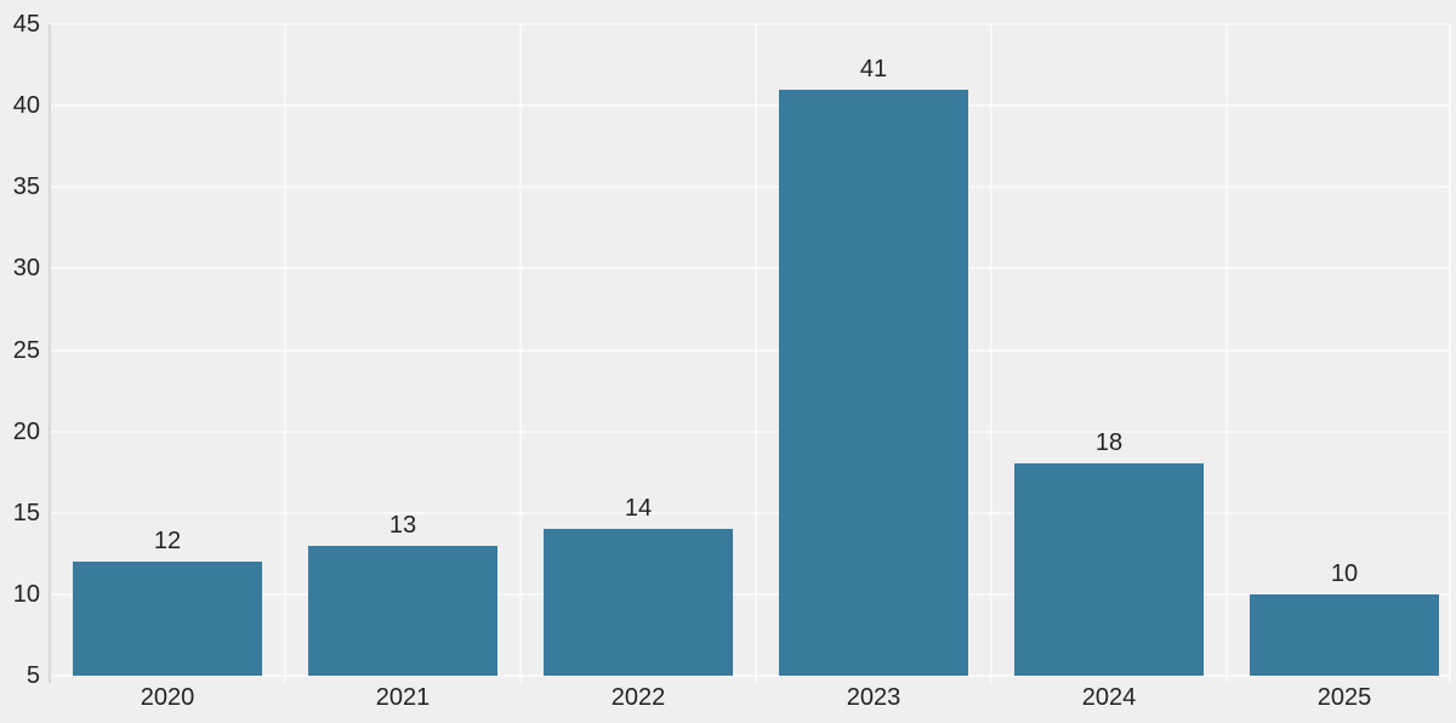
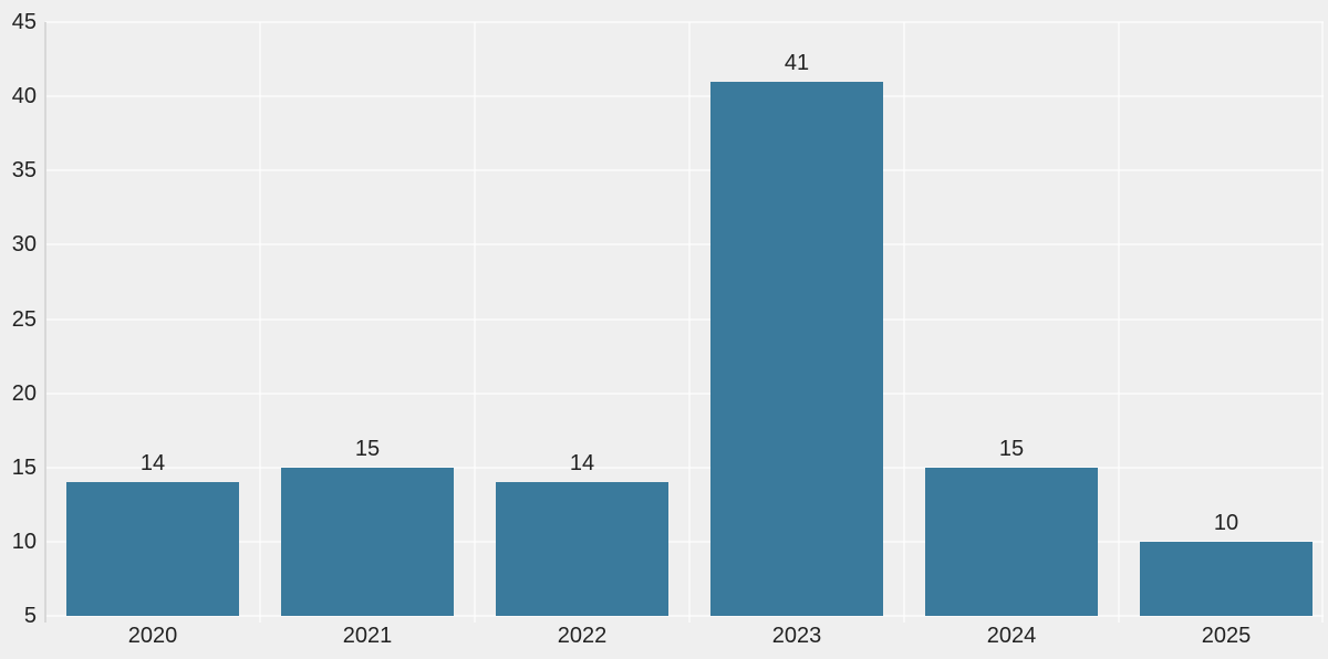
2020: 12 -> 14
2021: 13 -> 15
2024: 18 -> 15
